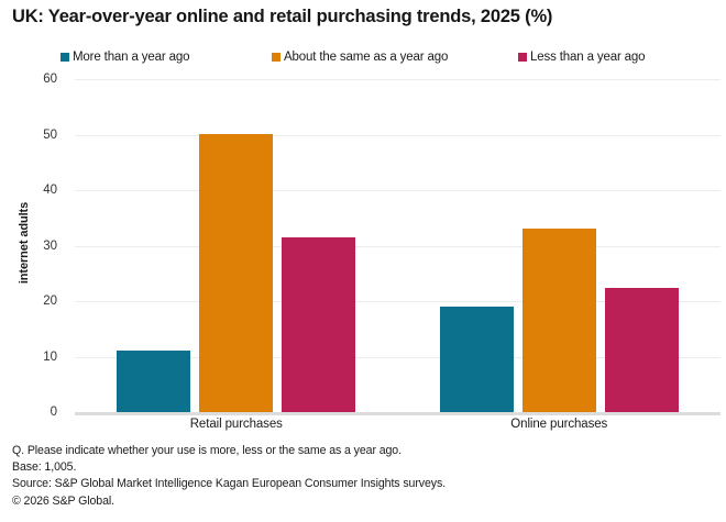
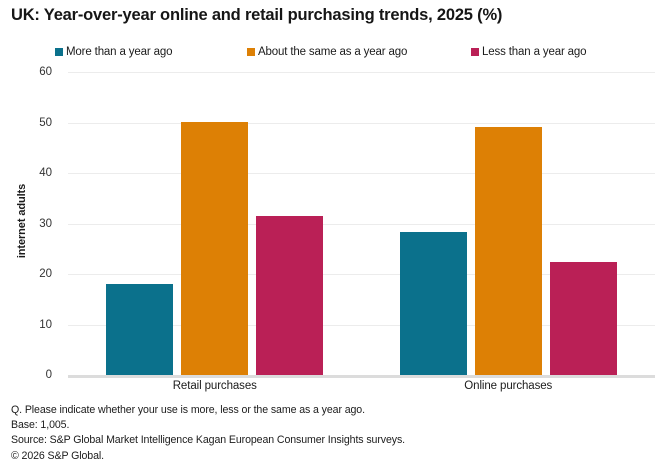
More than a year ago/Retail purchases: 11 -> 18
More than a year ago/Online purchases: 19 -> 28
About the same as a year ago/Online purchases: 33 -> 49
